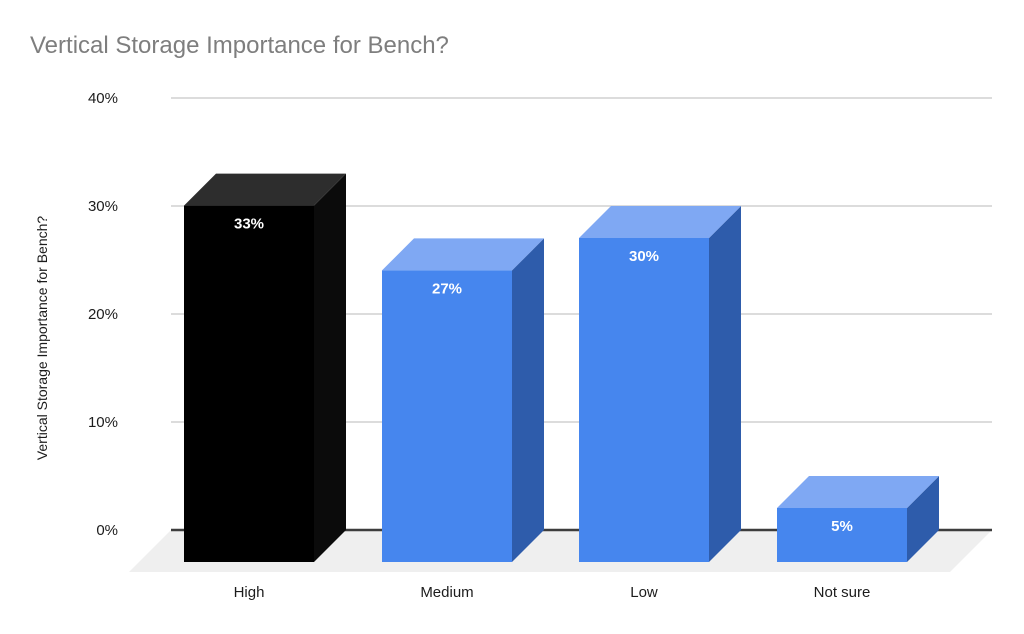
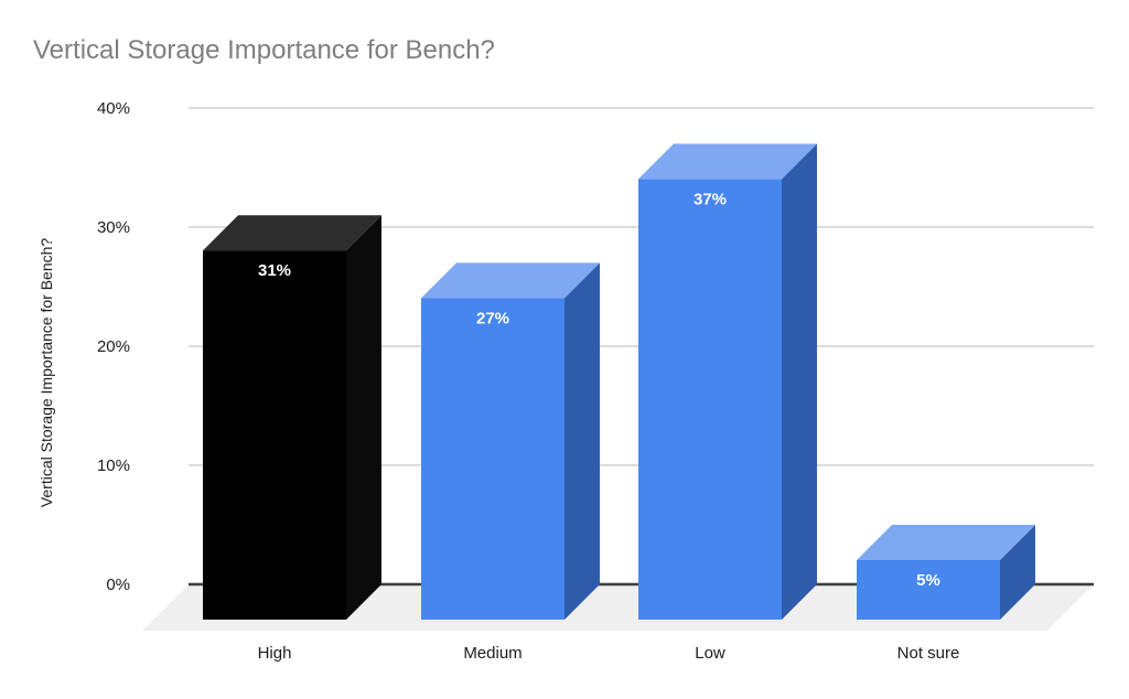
High: 33% -> 31%
Low: 30% -> 37%
